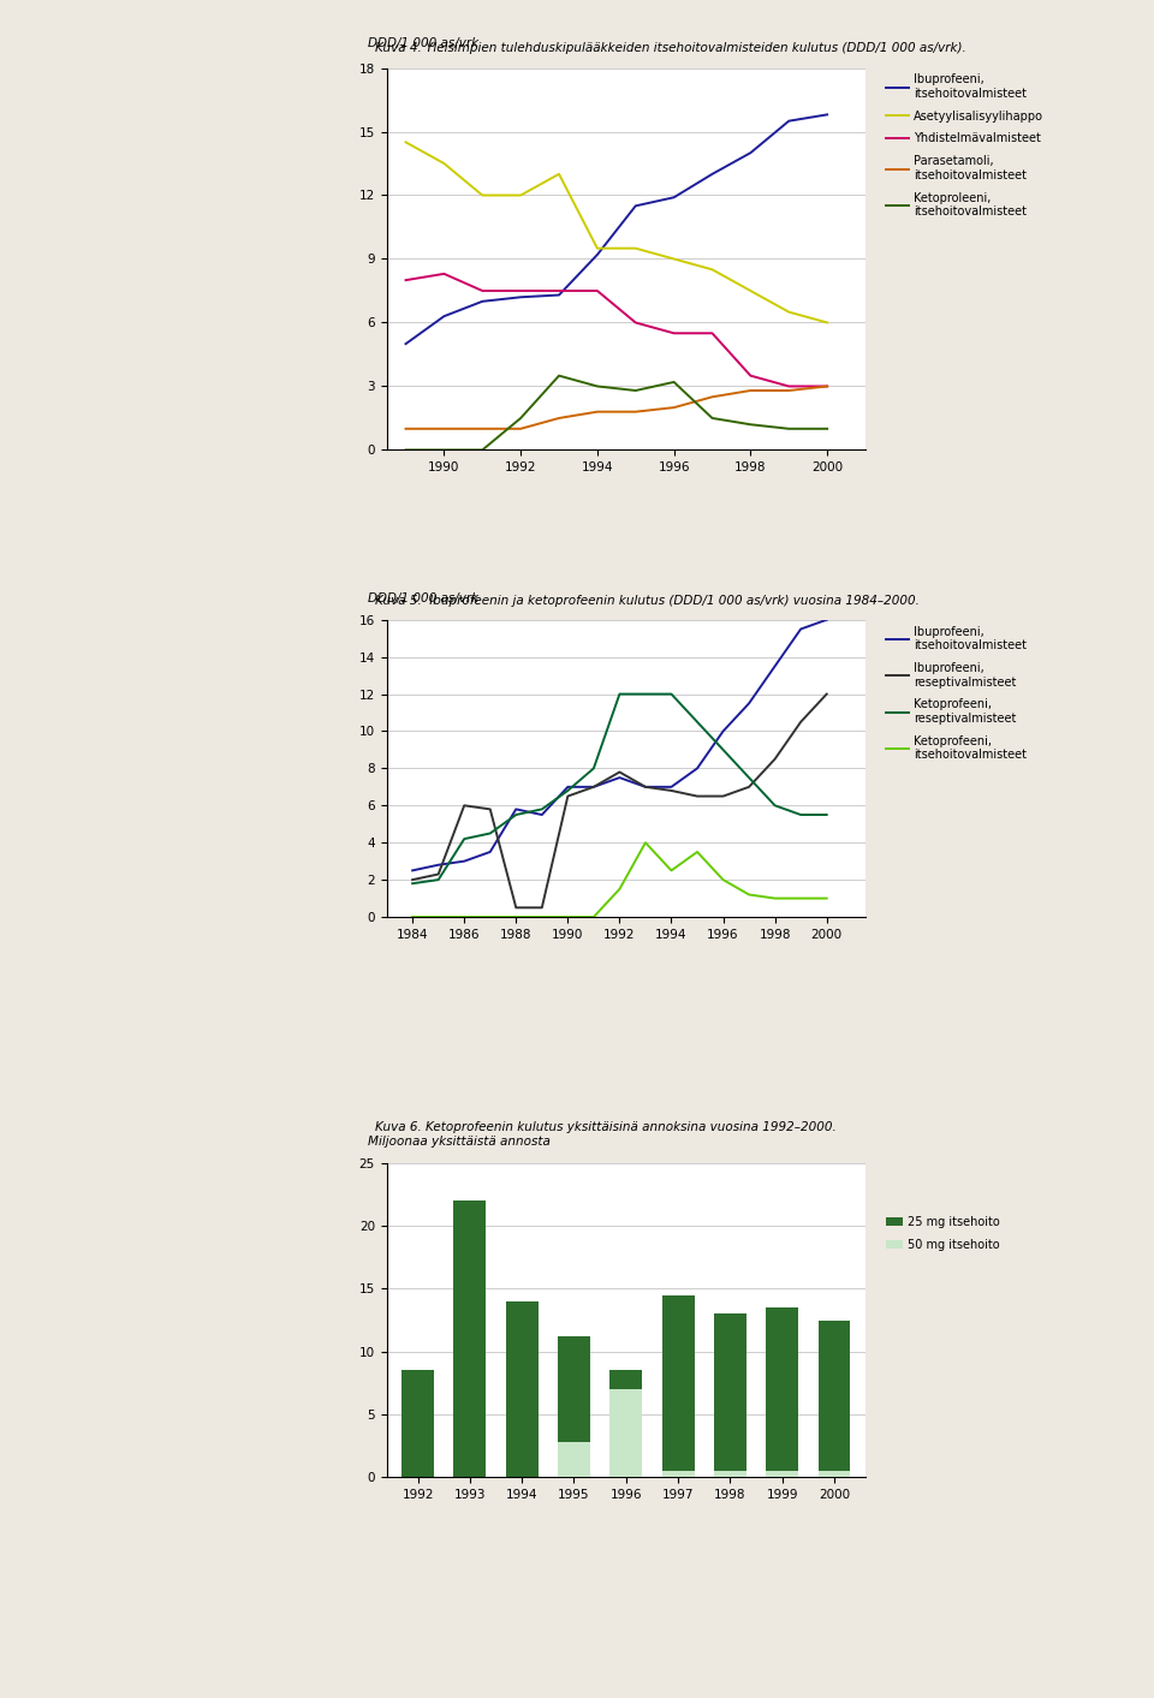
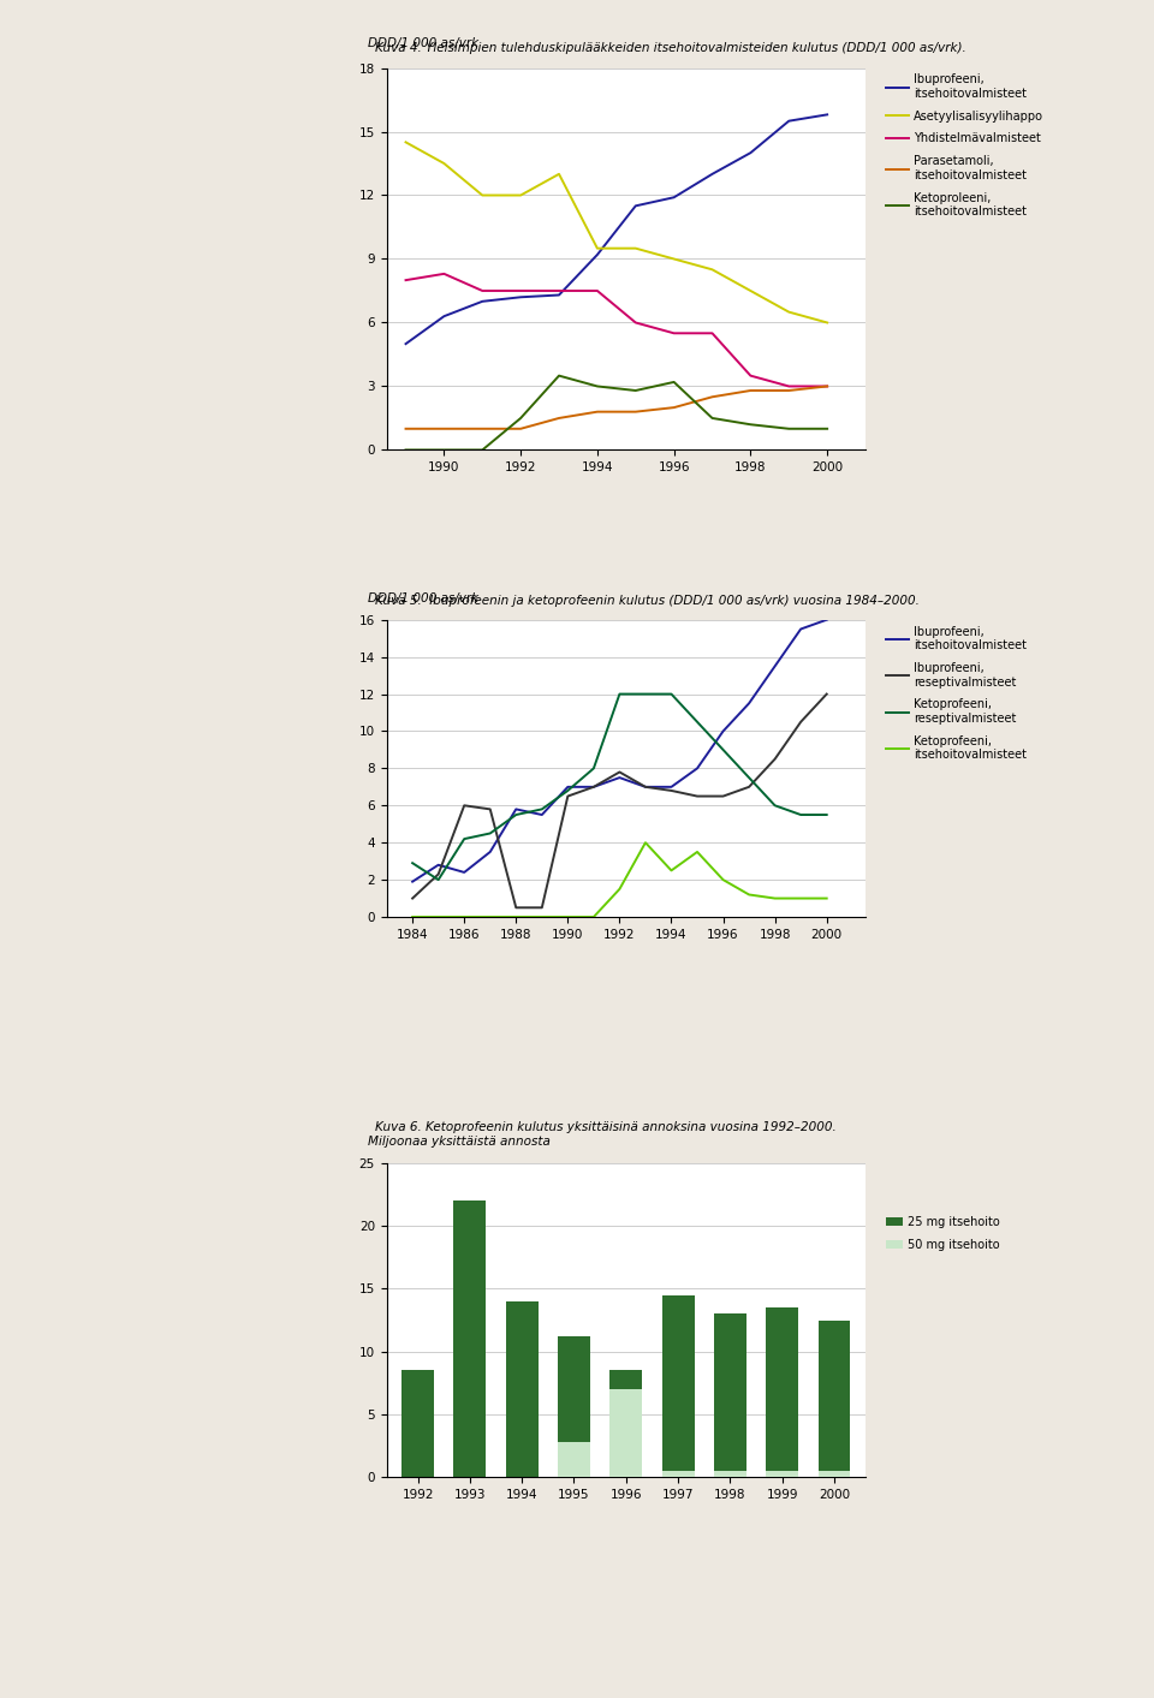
Ibuprofeeni, itsehoitovalmisteet/1984: 2.5 -> 1.9
Ibuprofeeni, reseptivalmisteet/1984: 2.0 -> 1.0
Ketoprofeeni, reseptivalmisteet/1984: 1.8 -> 2.9
Ibuprofeeni, itsehoitovalmisteet/1986: 3.0 -> 2.4
